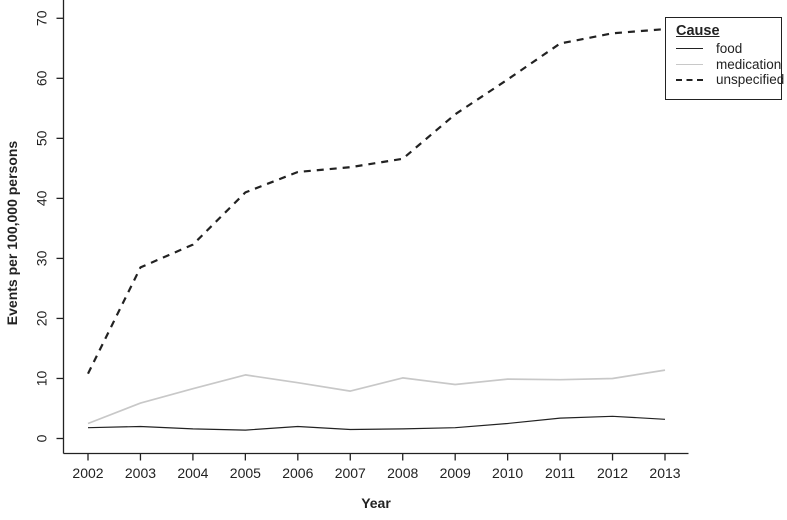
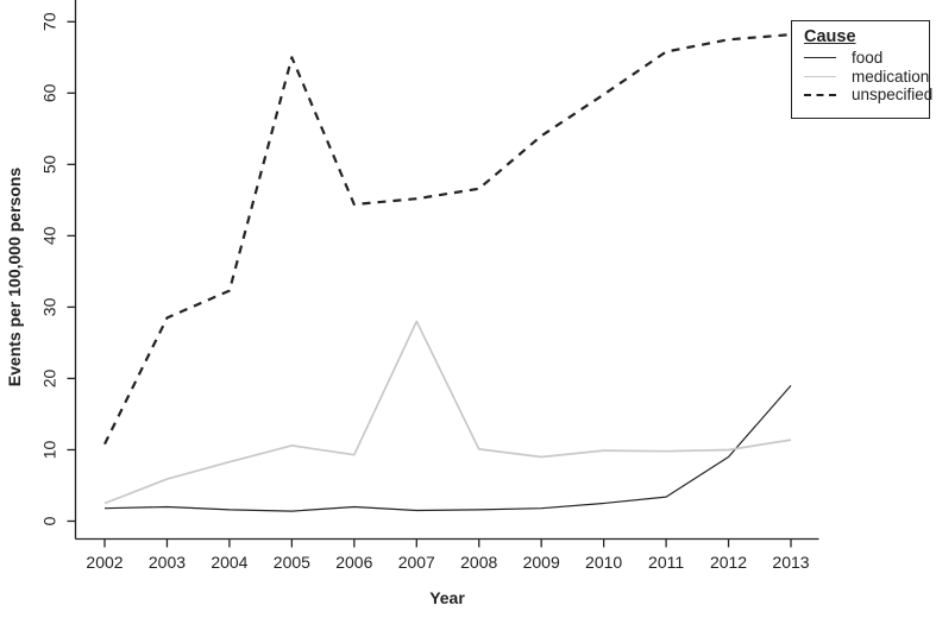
unspecified/2005: 41 -> 65
medication/2007: 8 -> 28
food/2012: 4 -> 9
food/2013: 3 -> 19
